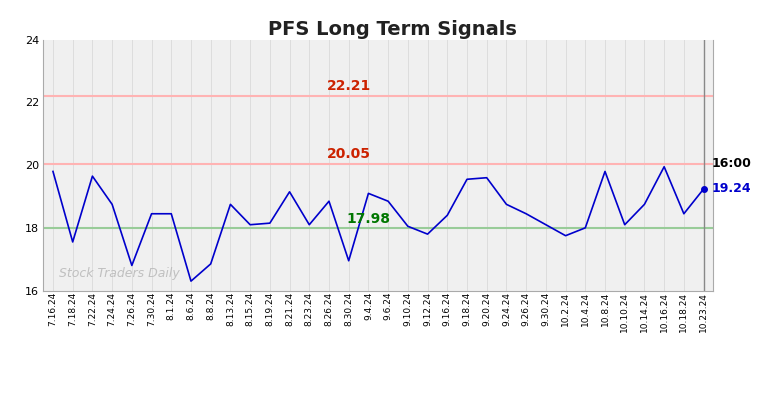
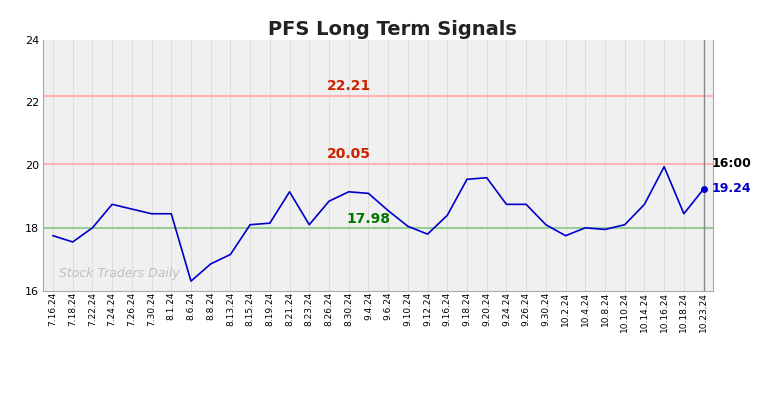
7.16.24: 19.80 -> 17.75
7.22.24: 19.65 -> 18.00
7.26.24: 16.80 -> 18.60
8.13.24: 18.75 -> 17.15
8.30.24: 16.95 -> 19.15
9.6.24: 18.85 -> 18.55
9.26.24: 18.45 -> 18.75
10.8.24: 19.80 -> 17.95
